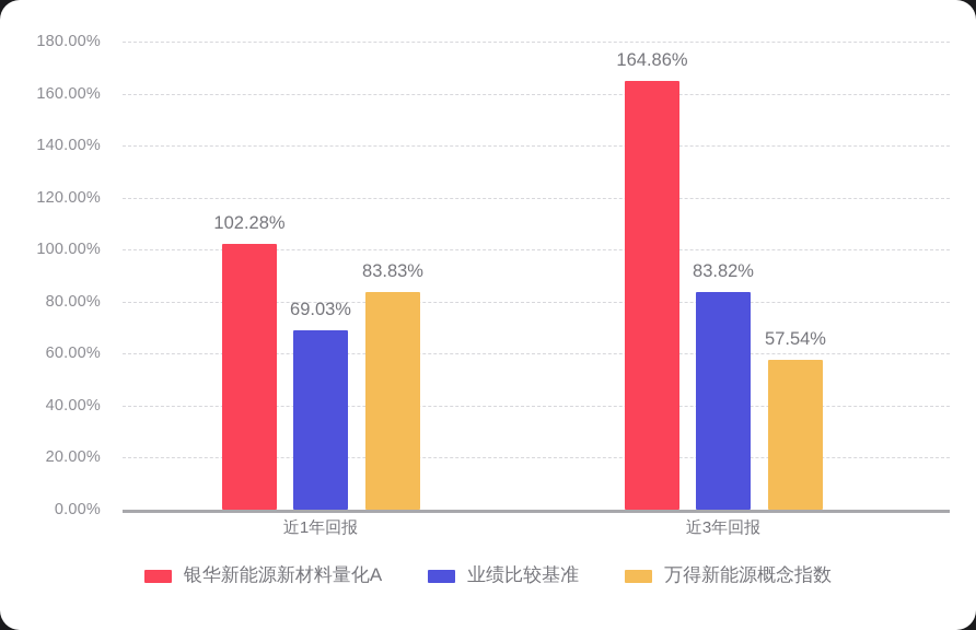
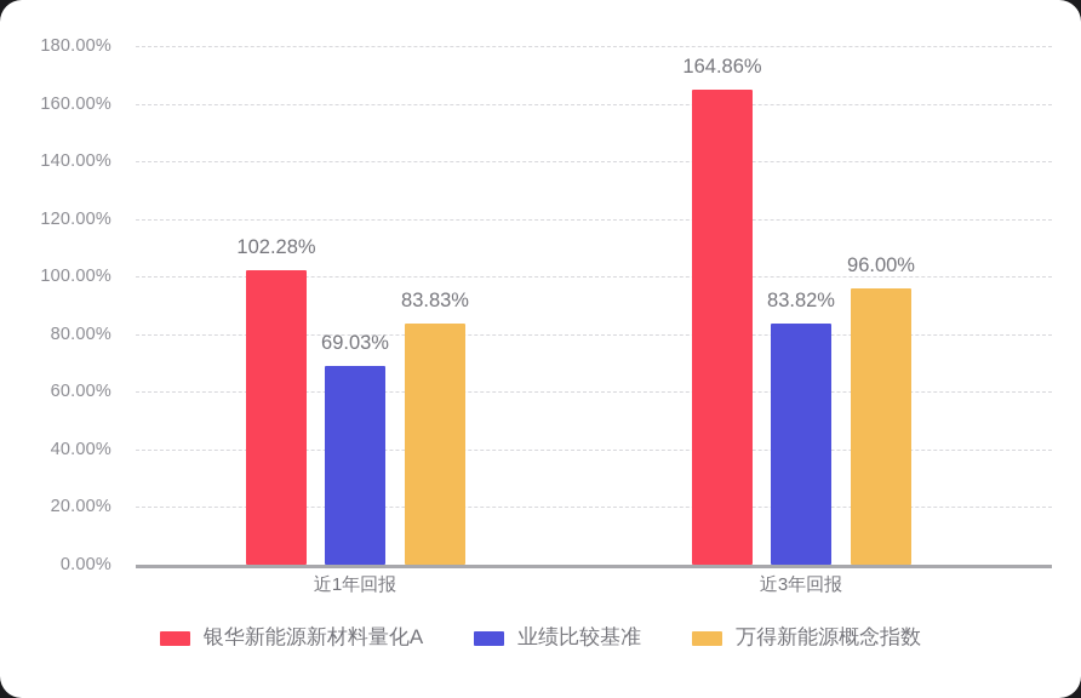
万得新能源概念指数/近3年回报: 57.54% -> 96.00%
